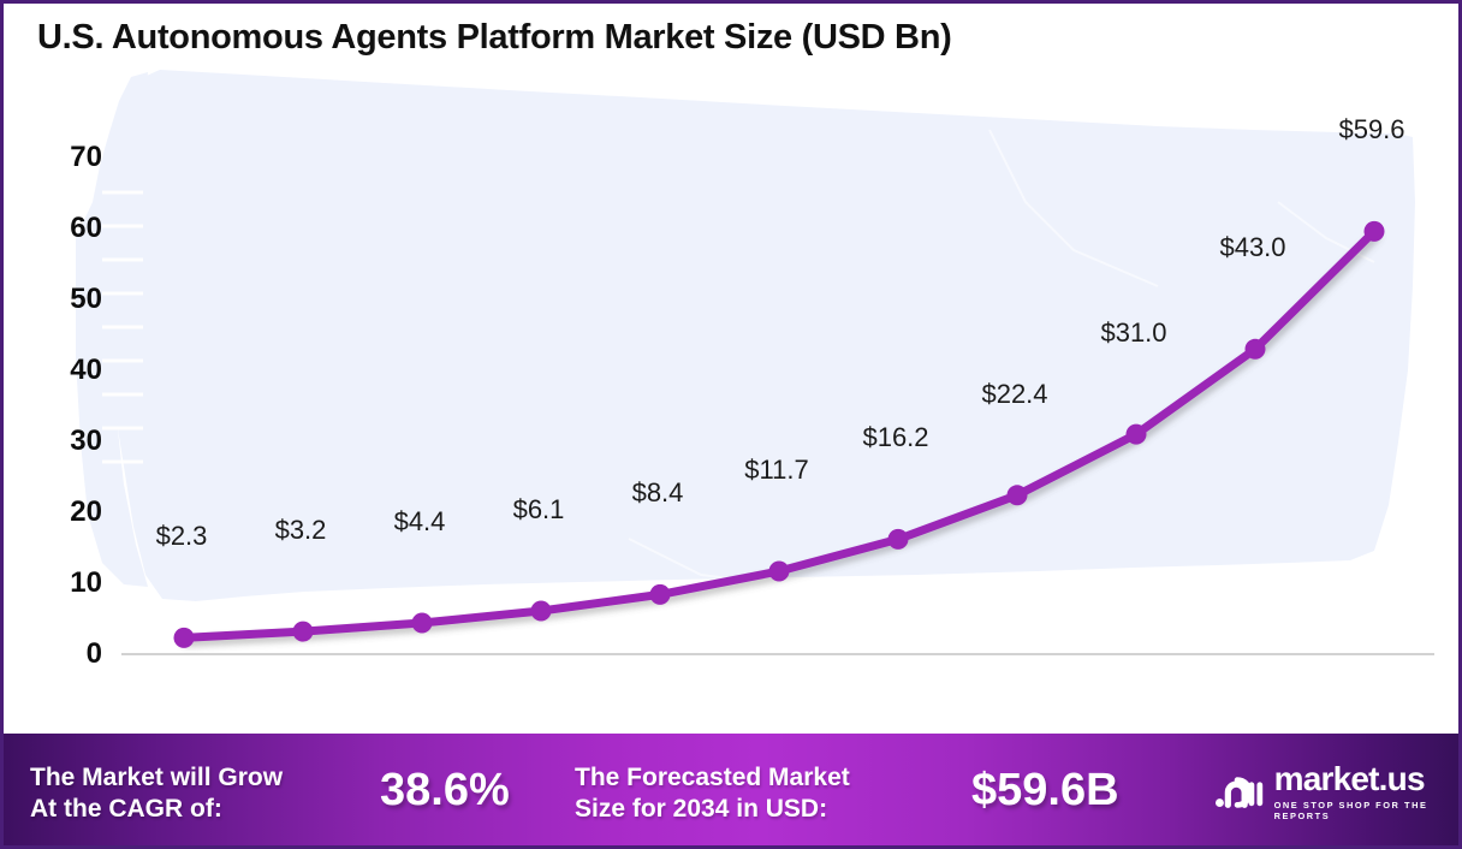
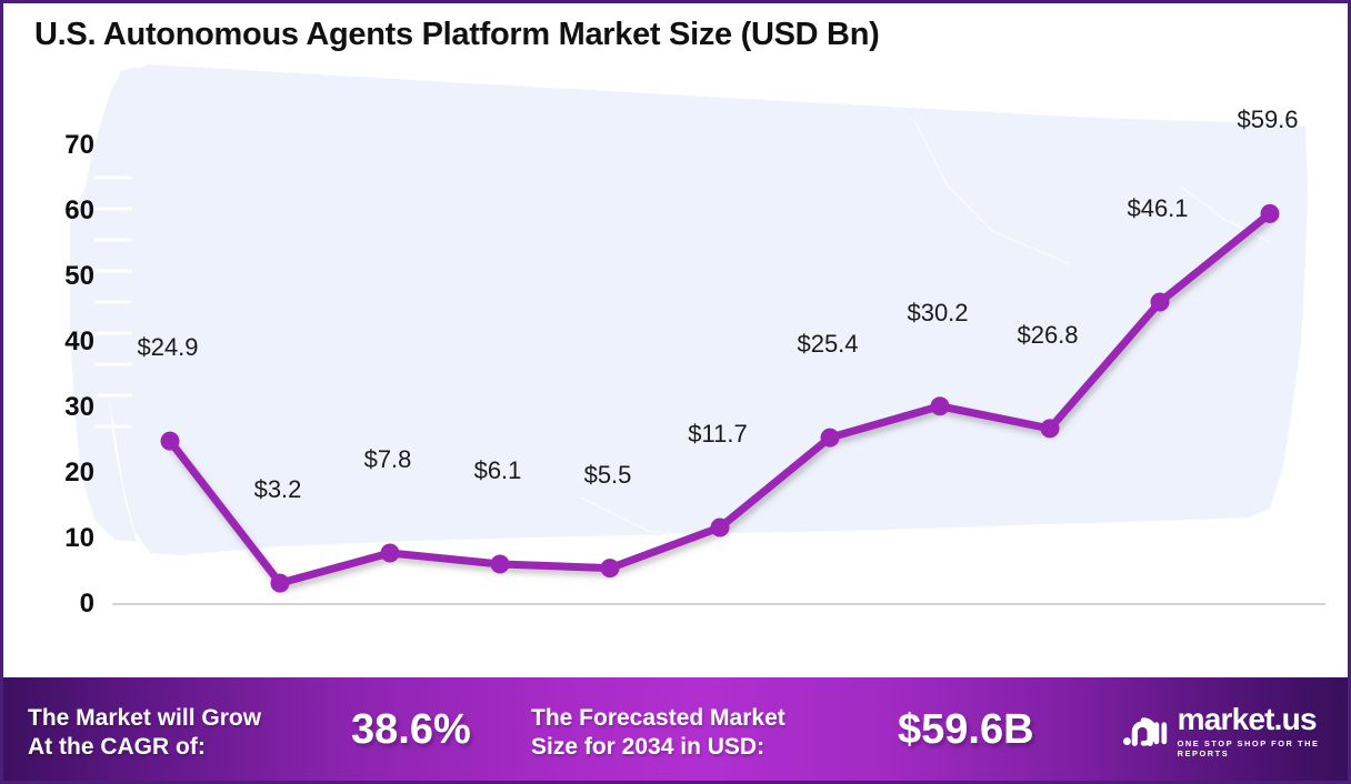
2024: $2.3 -> $24.9
2026: $4.4 -> $7.8
2028: $8.4 -> $5.5
2030: $16.2 -> $25.4
2031: $22.4 -> $30.2
2032: $31.0 -> $26.8
2033: $43.0 -> $46.1
